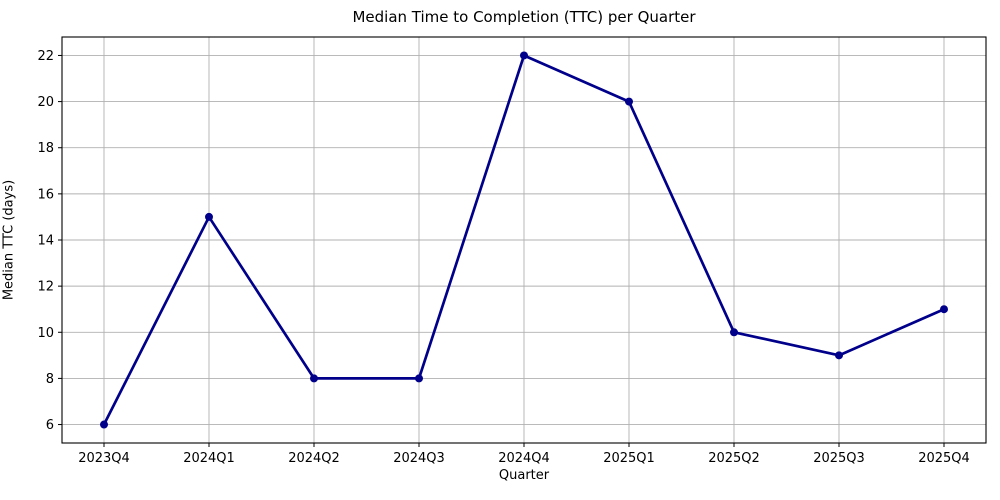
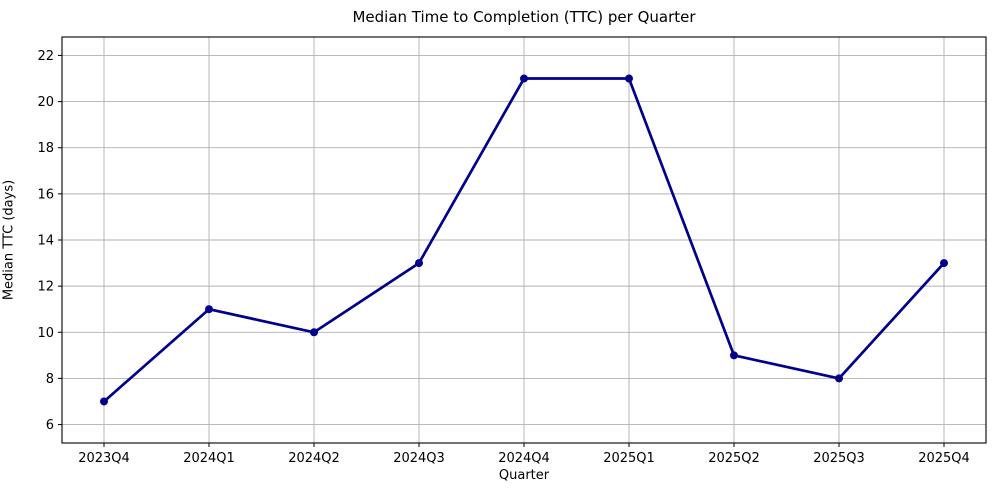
2023Q4: 6 -> 7
2024Q1: 15 -> 11
2024Q2: 8 -> 10
2024Q3: 8 -> 13
2024Q4: 22 -> 21
2025Q1: 20 -> 21
2025Q2: 10 -> 9
2025Q3: 9 -> 8
2025Q4: 11 -> 13
